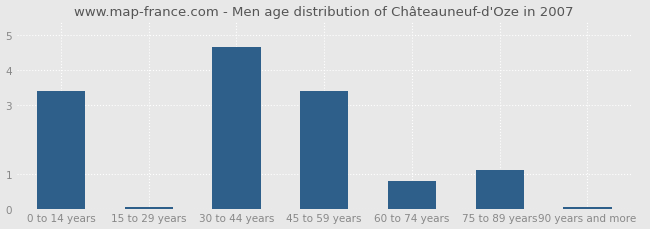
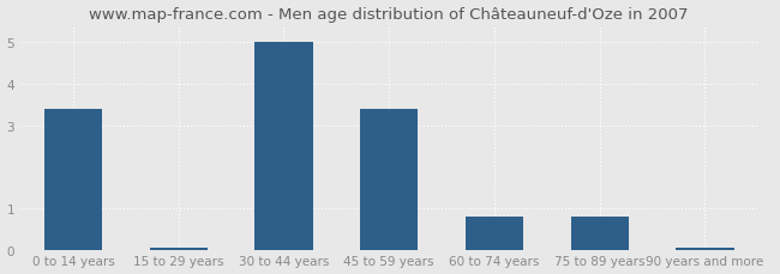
30 to 44 years: 4.65 -> 5.00
75 to 89 years: 1.10 -> 0.80
